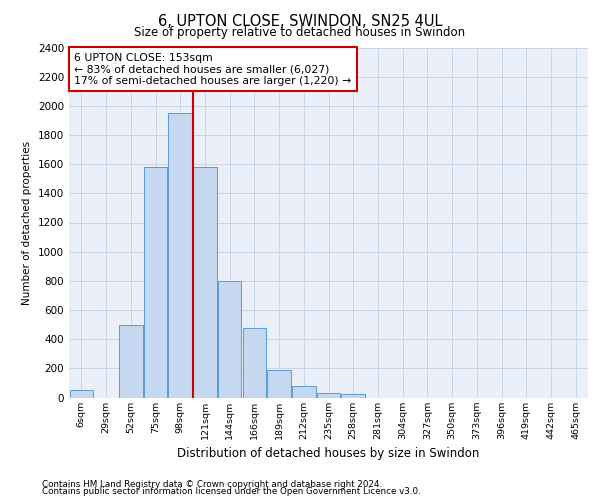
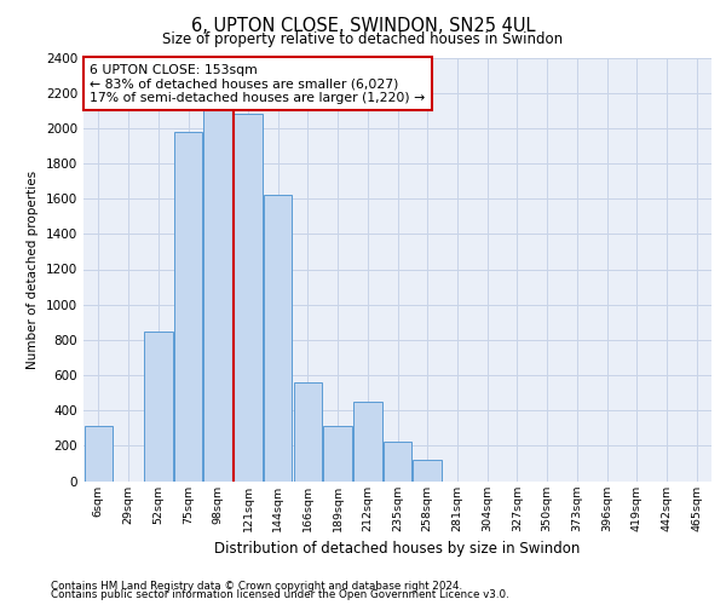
6sqm: 50 -> 310
52sqm: 500 -> 850
75sqm: 1580 -> 1980
98sqm: 1950 -> 2100
121sqm: 1580 -> 2080
144sqm: 800 -> 1620
166sqm: 480 -> 560
189sqm: 190 -> 310
212sqm: 80 -> 450
235sqm: 30 -> 220
258sqm: 20 -> 120
